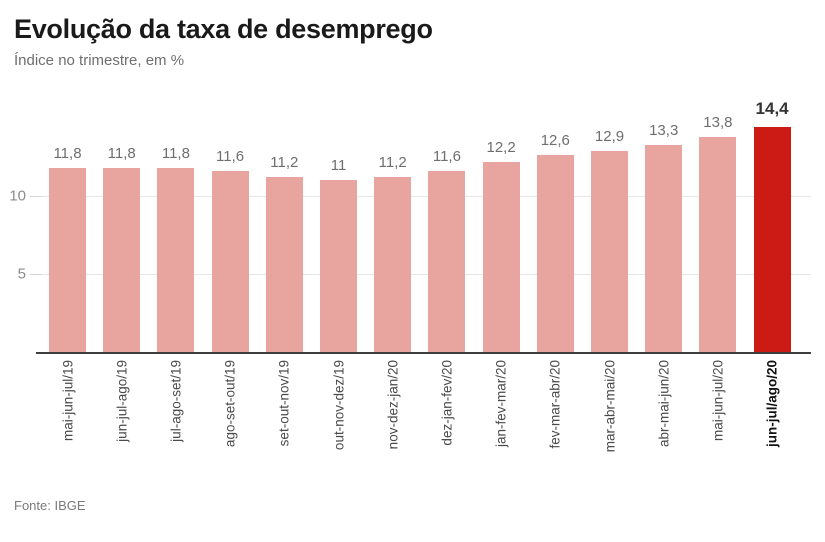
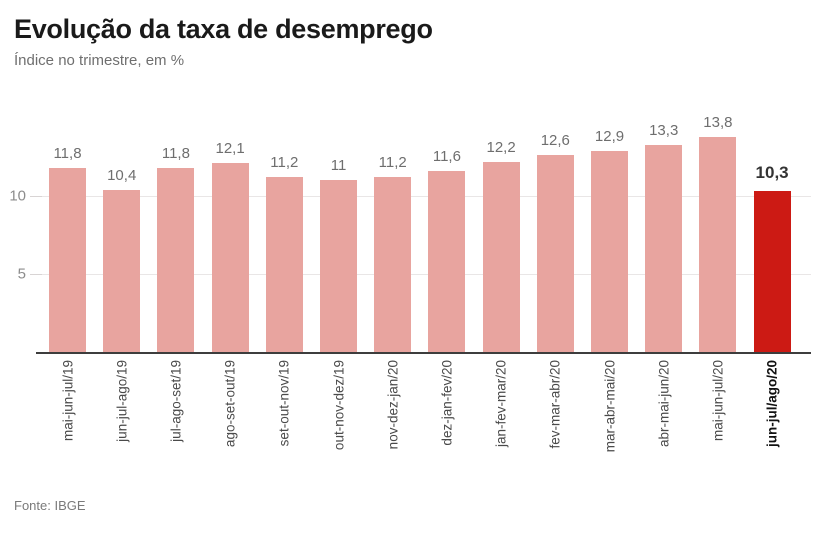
jun-jul-ago/19: 11,8 -> 10,4
ago-set-out/19: 11,6 -> 12,1
jun-jul/ago/20: 14,4 -> 10,3
